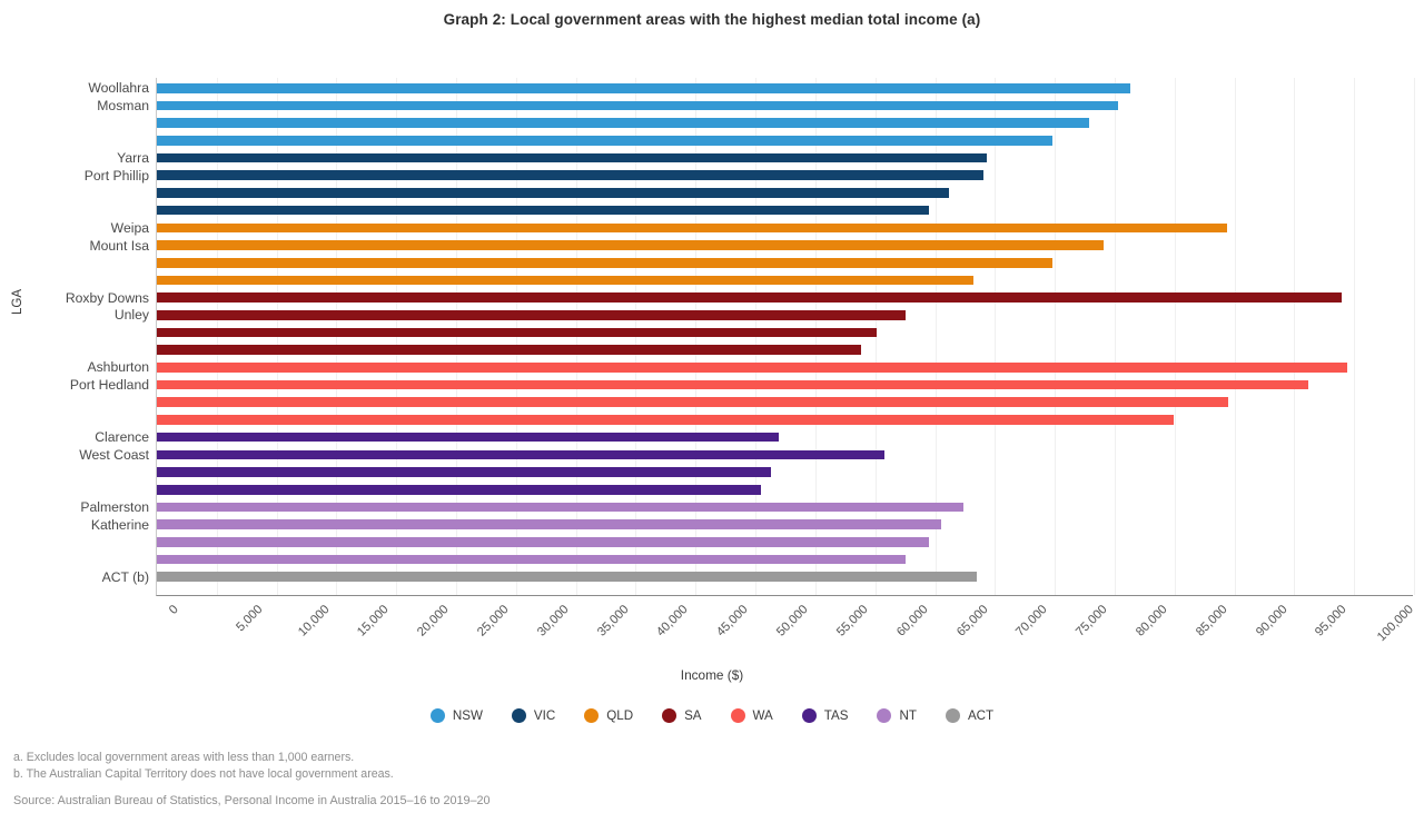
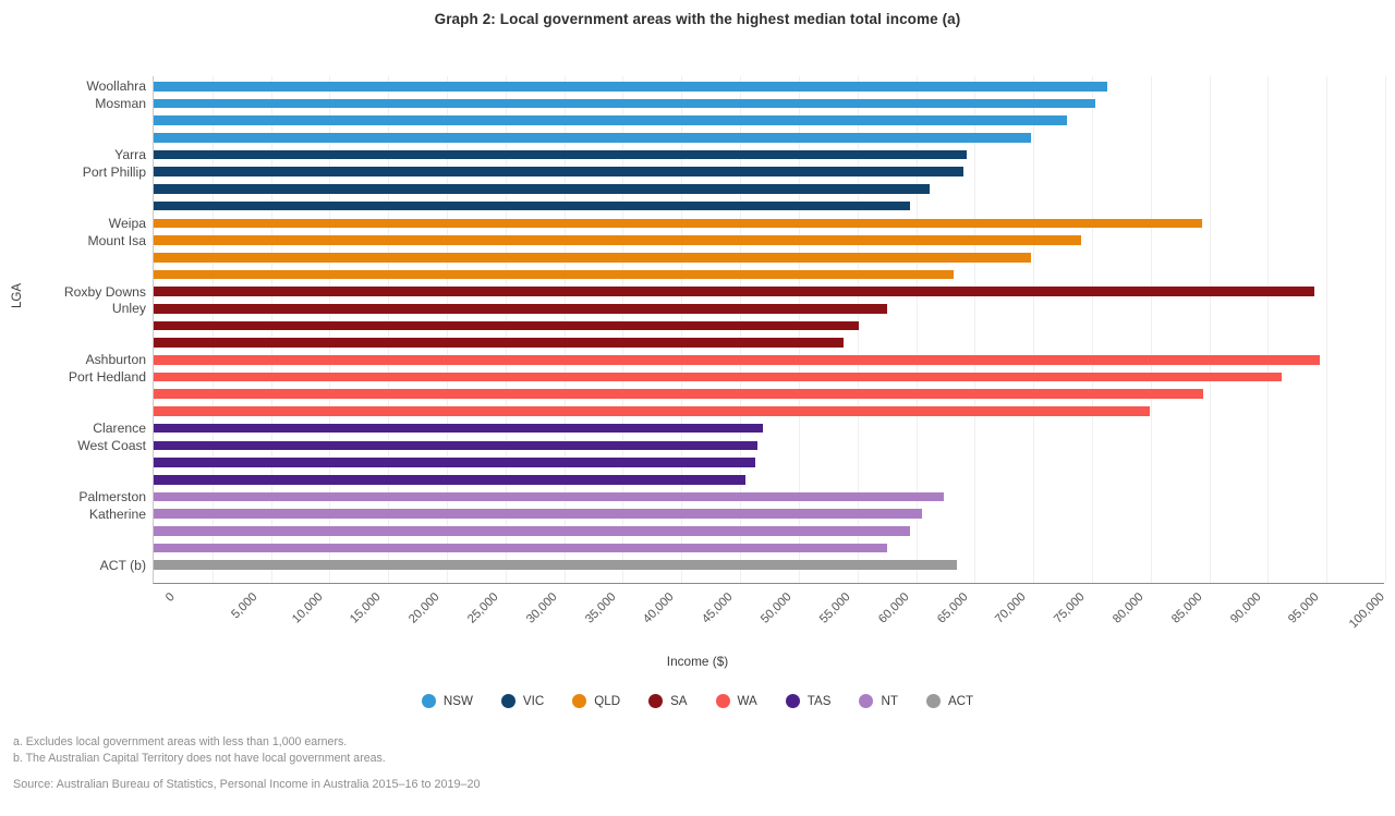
West Coast: 60800 -> 51500
